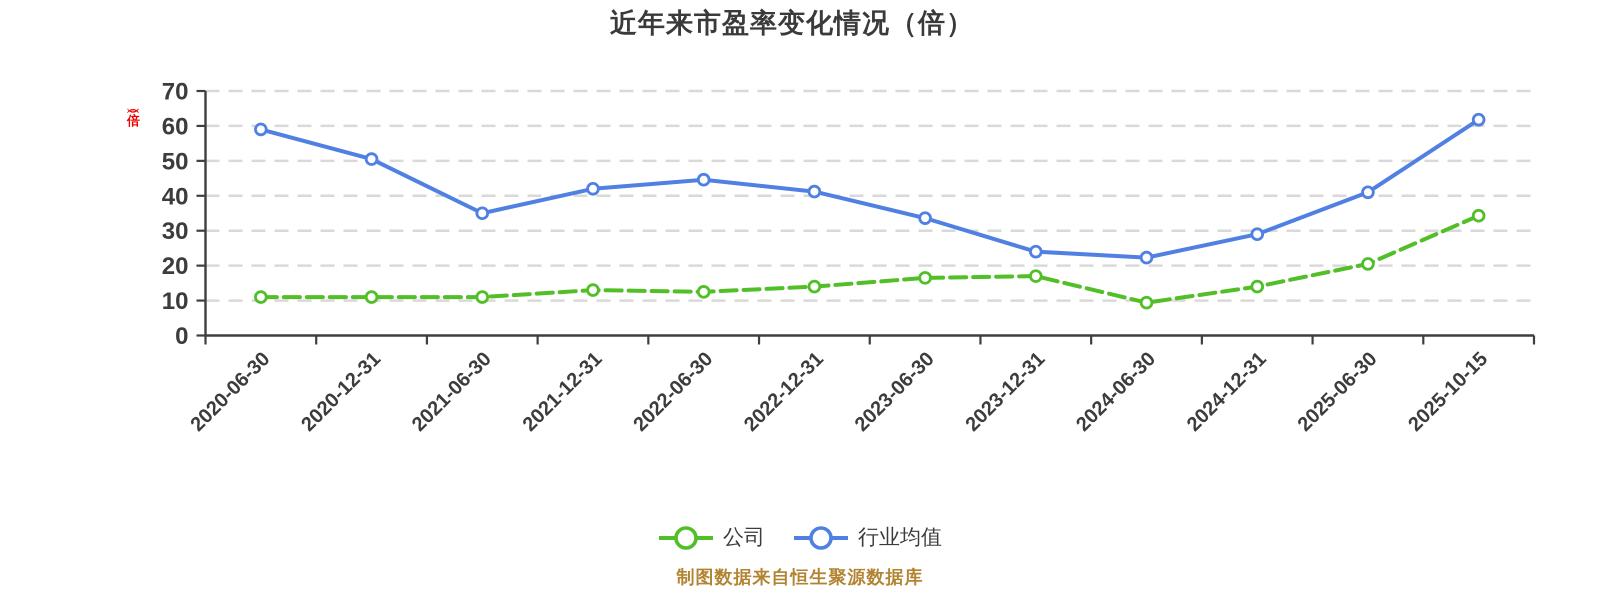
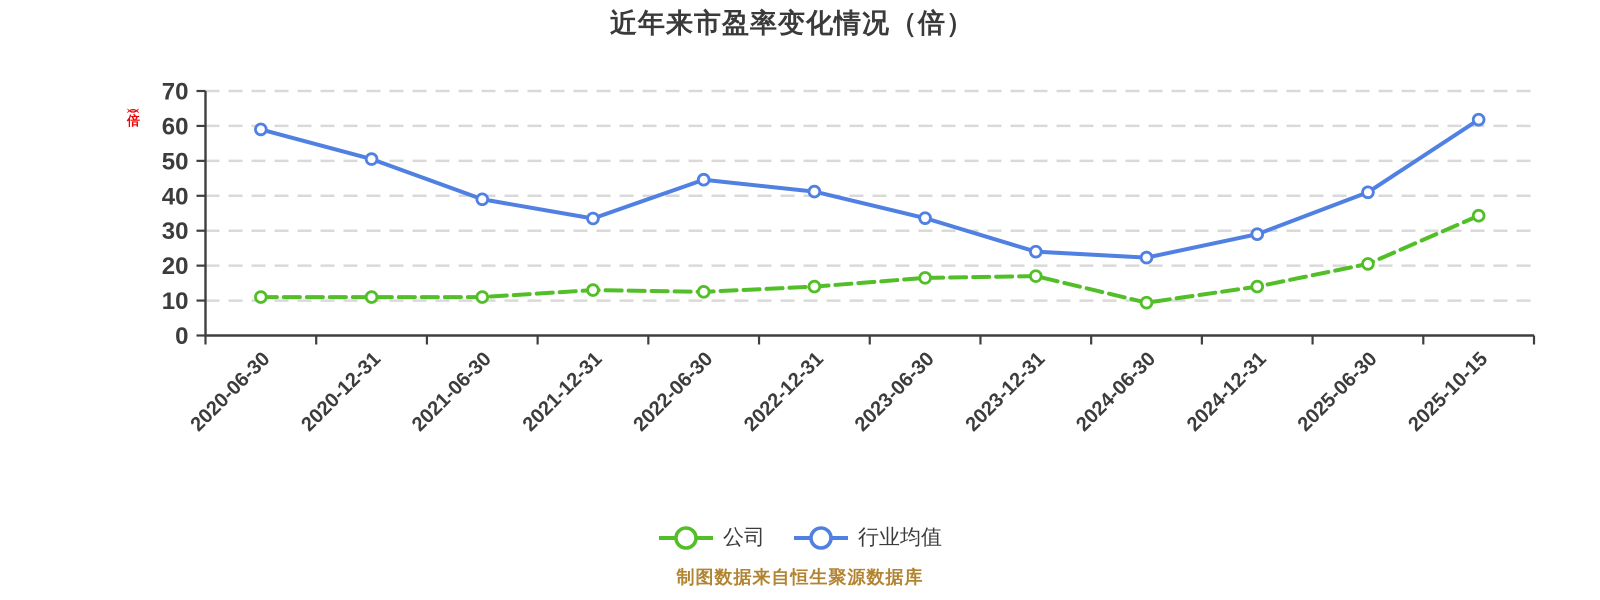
行业均值/2021-06-30: 35 -> 39
行业均值/2021-12-31: 42 -> 34
